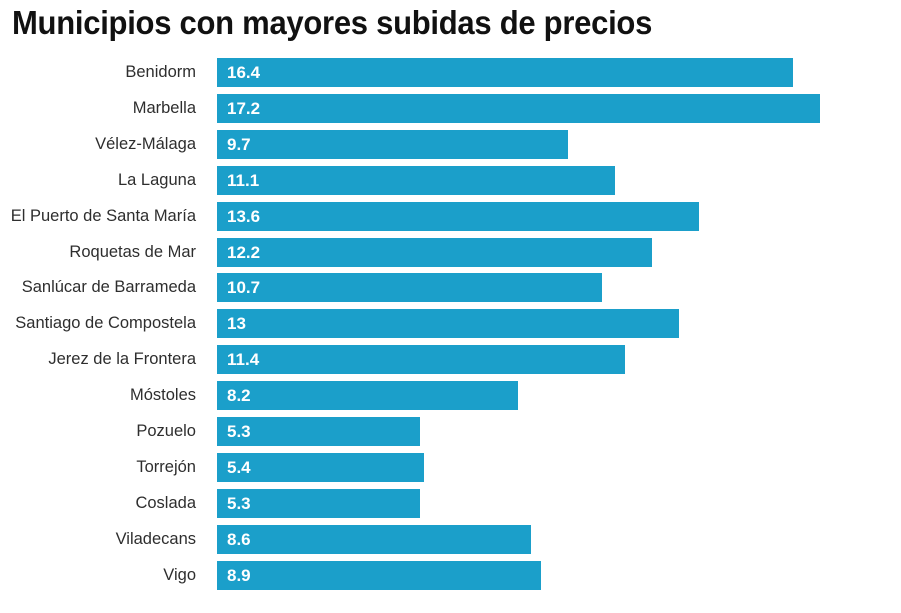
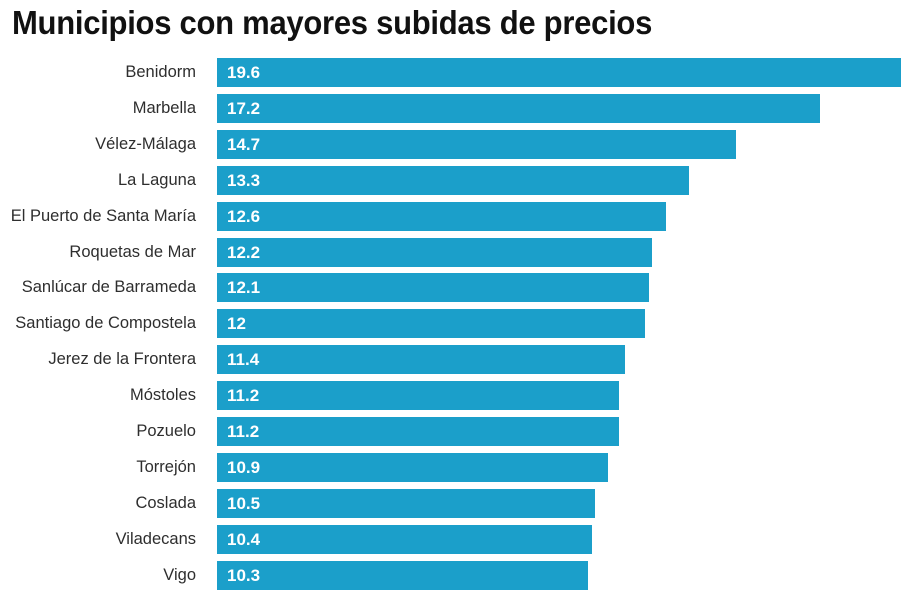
Benidorm: 16.4 -> 19.6
Vélez-Málaga: 9.7 -> 14.7
La Laguna: 11.1 -> 13.3
El Puerto de Santa María: 13.6 -> 12.6
Sanlúcar de Barrameda: 10.7 -> 12.1
Santiago de Compostela: 13 -> 12
Móstoles: 8.2 -> 11.2
Pozuelo: 5.3 -> 11.2
Torrejón: 5.4 -> 10.9
Coslada: 5.3 -> 10.5
Viladecans: 8.6 -> 10.4
Vigo: 8.9 -> 10.3
